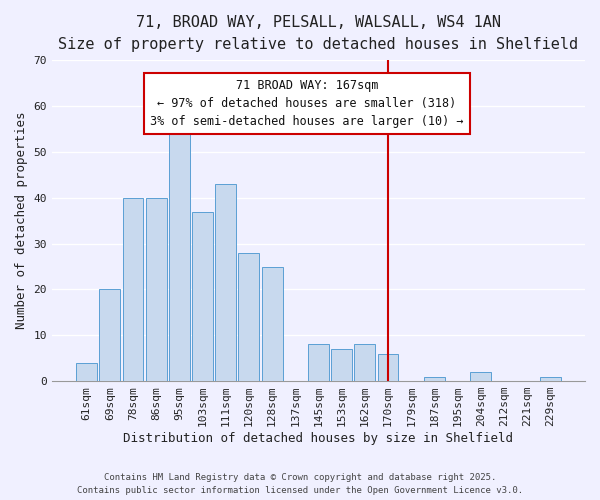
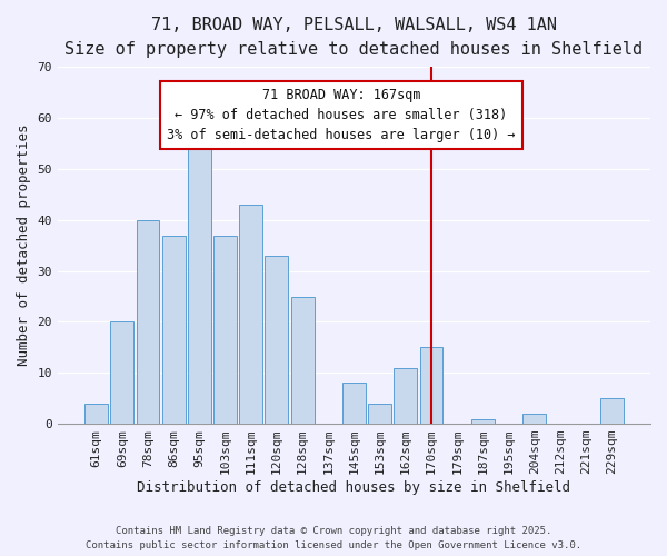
86sqm: 40 -> 37
120sqm: 28 -> 33
153sqm: 7 -> 4
162sqm: 8 -> 11
170sqm: 6 -> 15
229sqm: 1 -> 5
